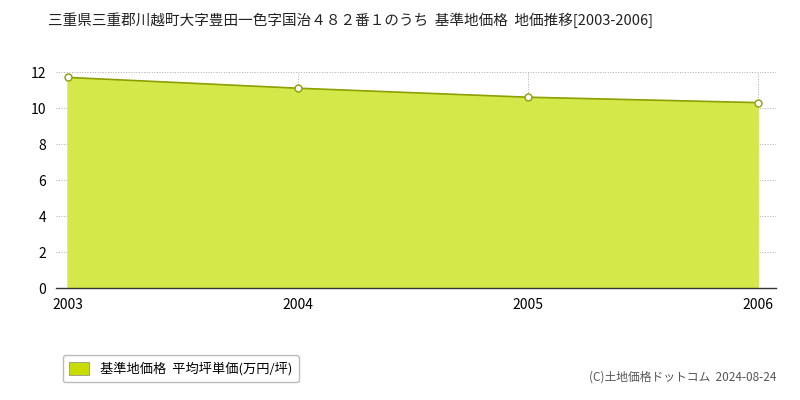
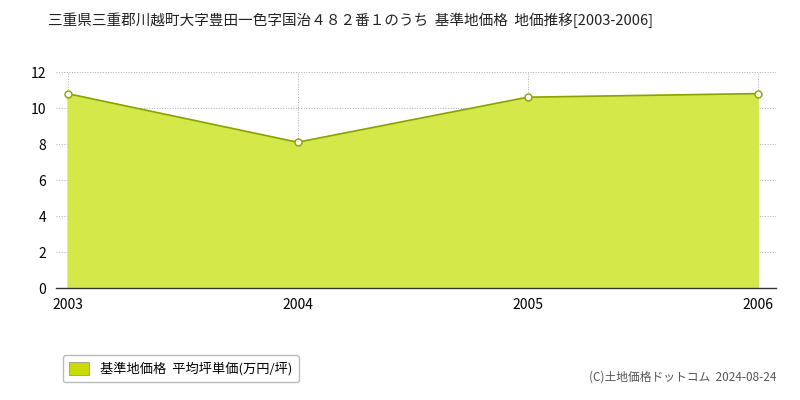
2003: 11.7 -> 10.8
2004: 11.1 -> 8.1
2006: 10.3 -> 10.8
